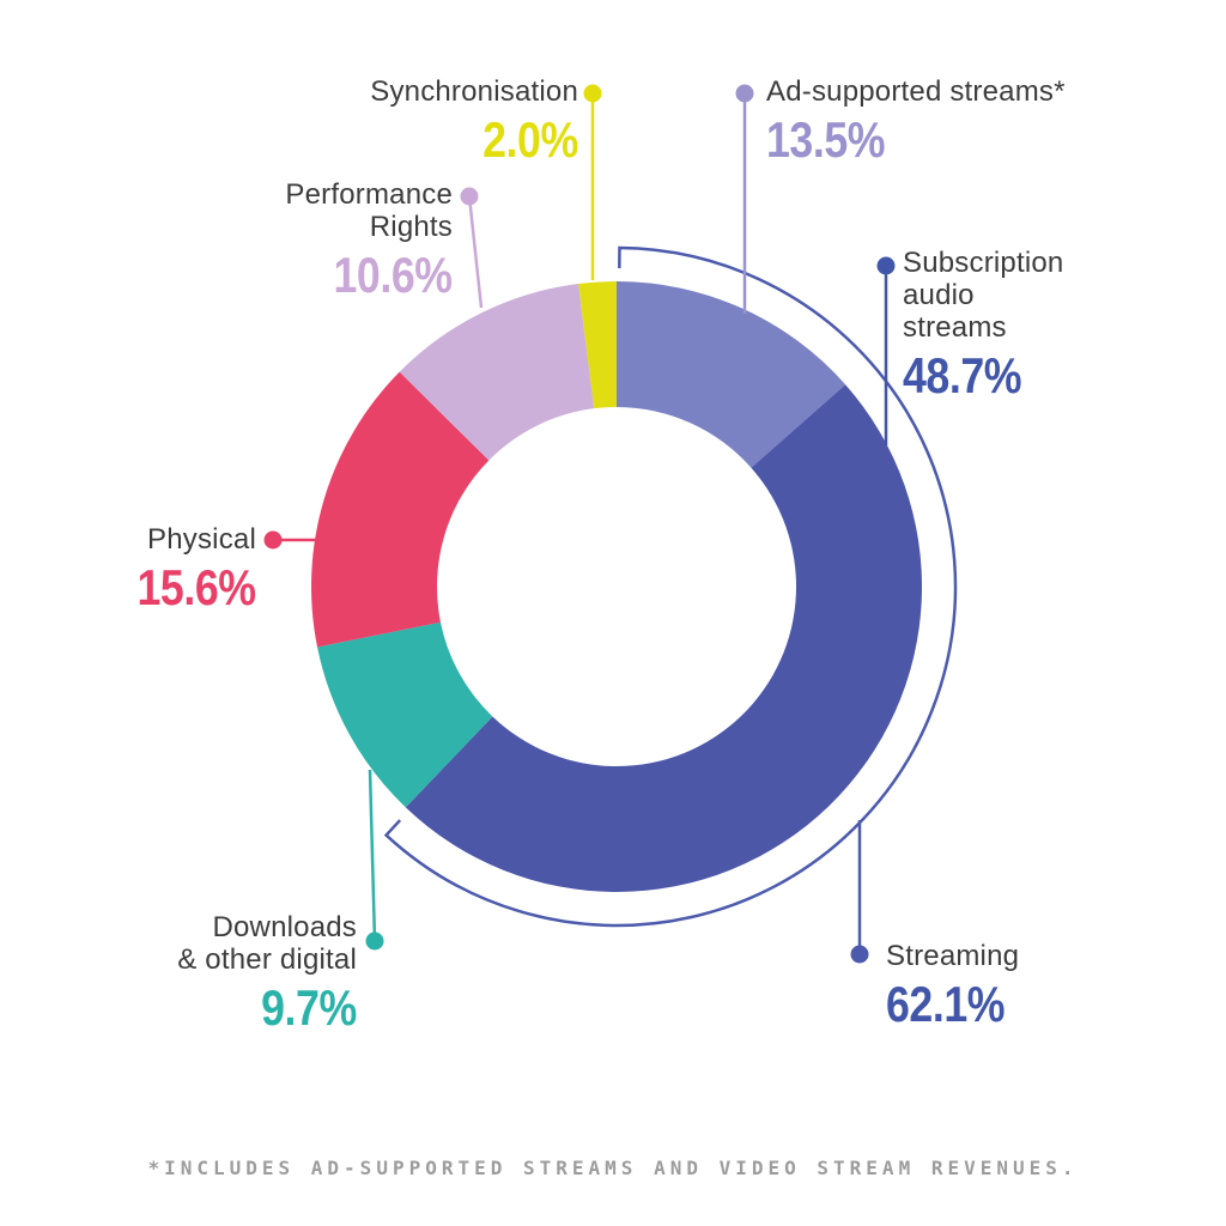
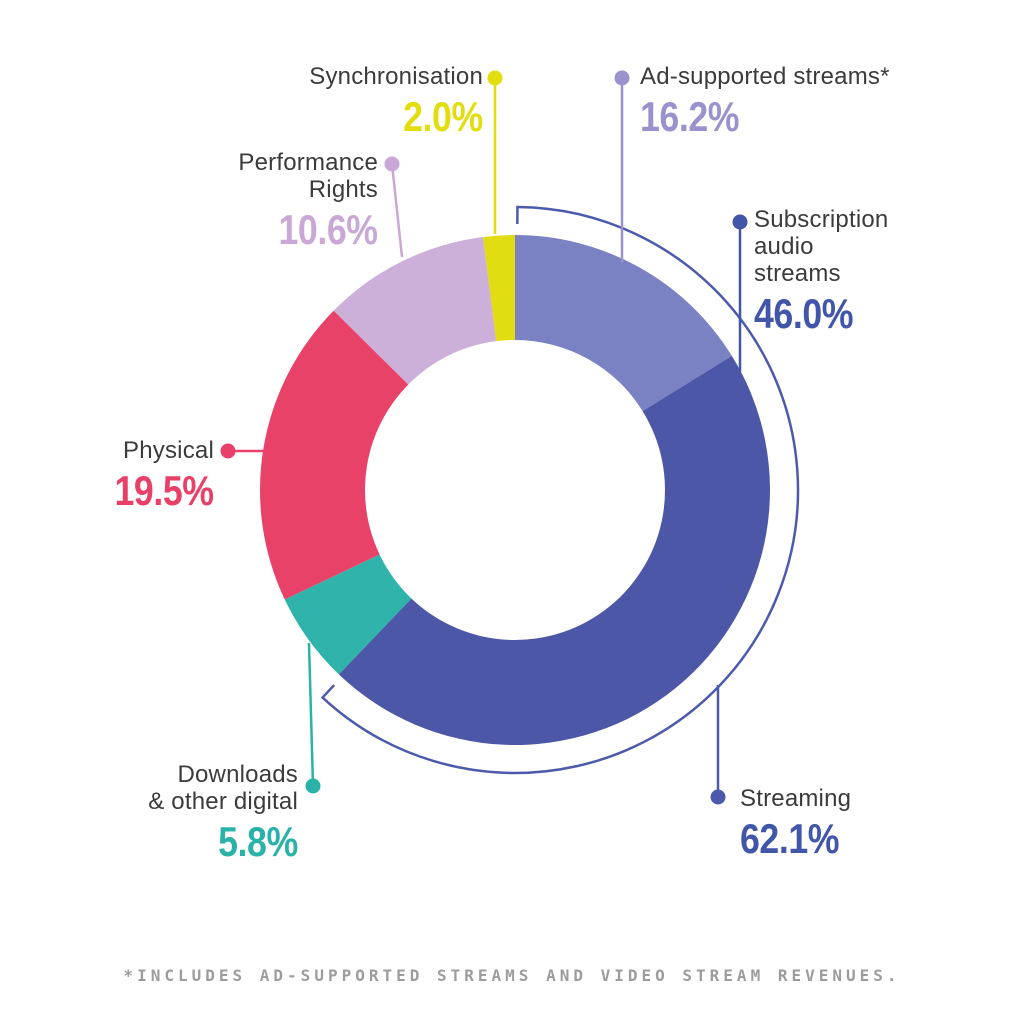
Ad-supported streams*: 13.5% -> 16.2%
Subscription audio streams: 48.7% -> 46.0%
Downloads & other digital: 9.7% -> 5.8%
Physical: 15.6% -> 19.5%
